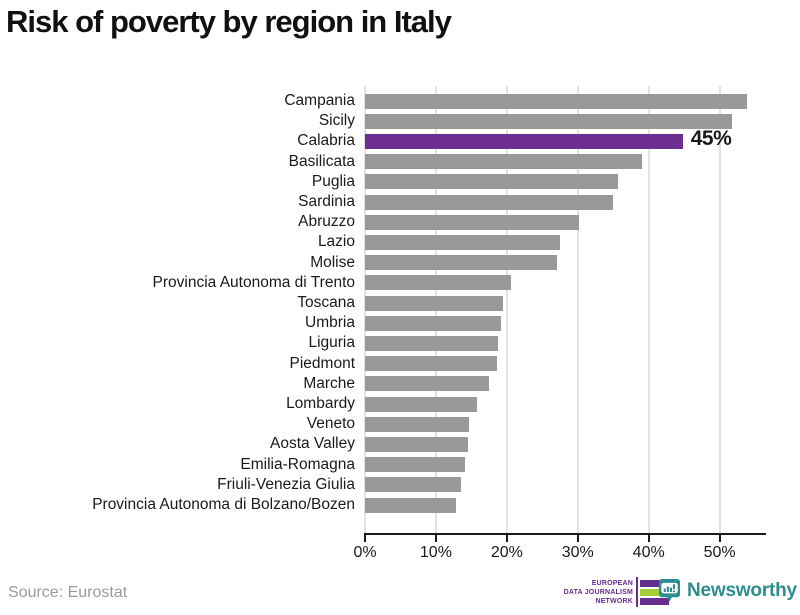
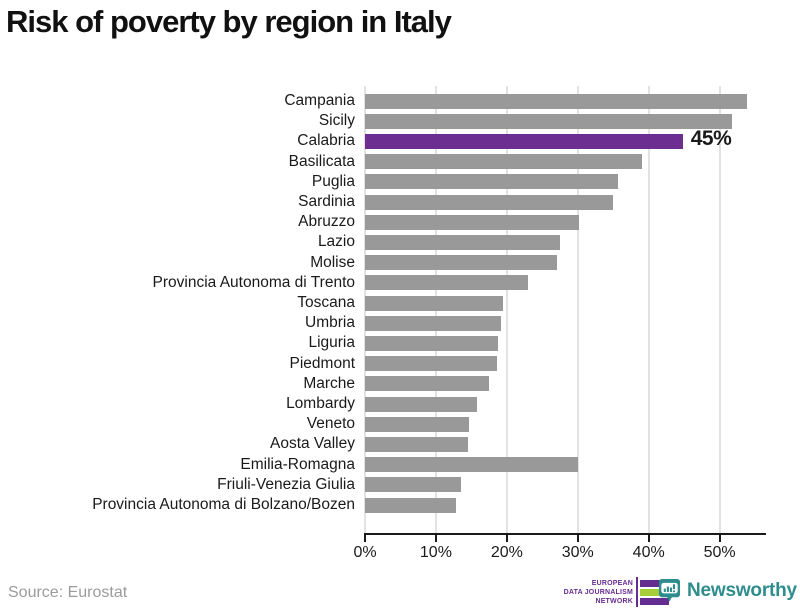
Provincia Autonoma di Trento: 21% -> 23%
Emilia-Romagna: 14% -> 30%
